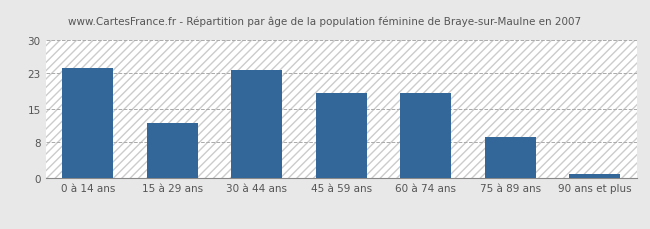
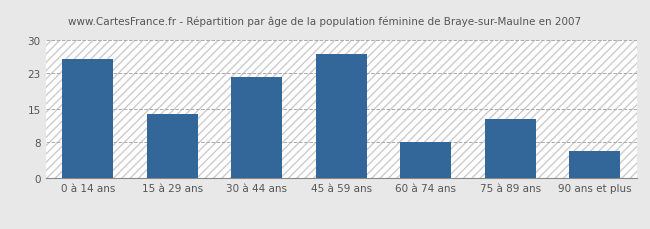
0 à 14 ans: 24.0 -> 26.0
15 à 29 ans: 12.0 -> 14.0
30 à 44 ans: 23.5 -> 22.0
45 à 59 ans: 18.5 -> 27.0
60 à 74 ans: 18.5 -> 8.0
75 à 89 ans: 9.0 -> 13.0
90 ans et plus: 1.0 -> 6.0
